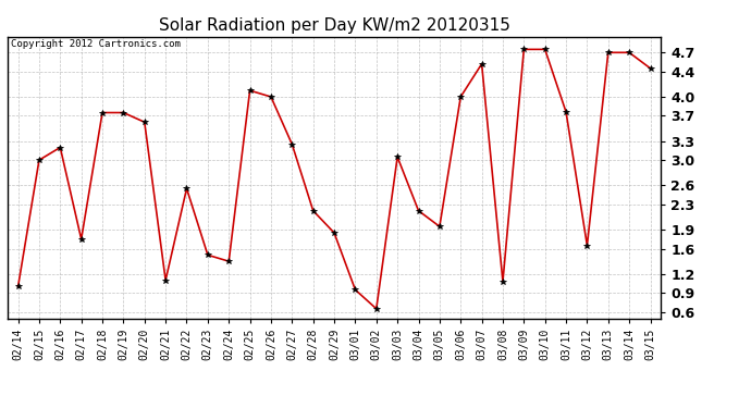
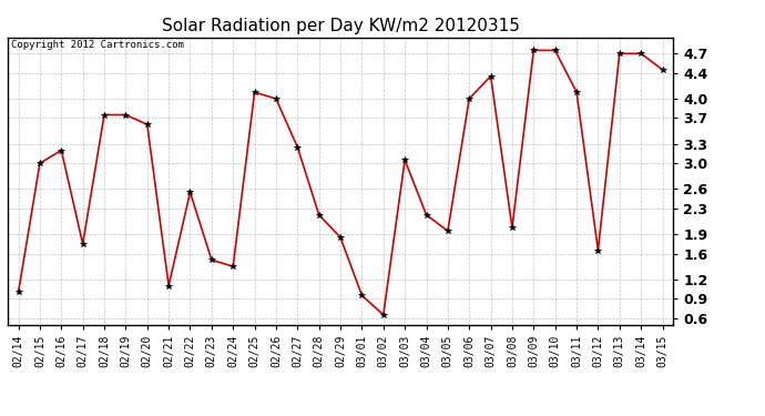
03/07: 4.52 -> 4.35
03/08: 1.08 -> 2.00
03/11: 3.76 -> 4.10
